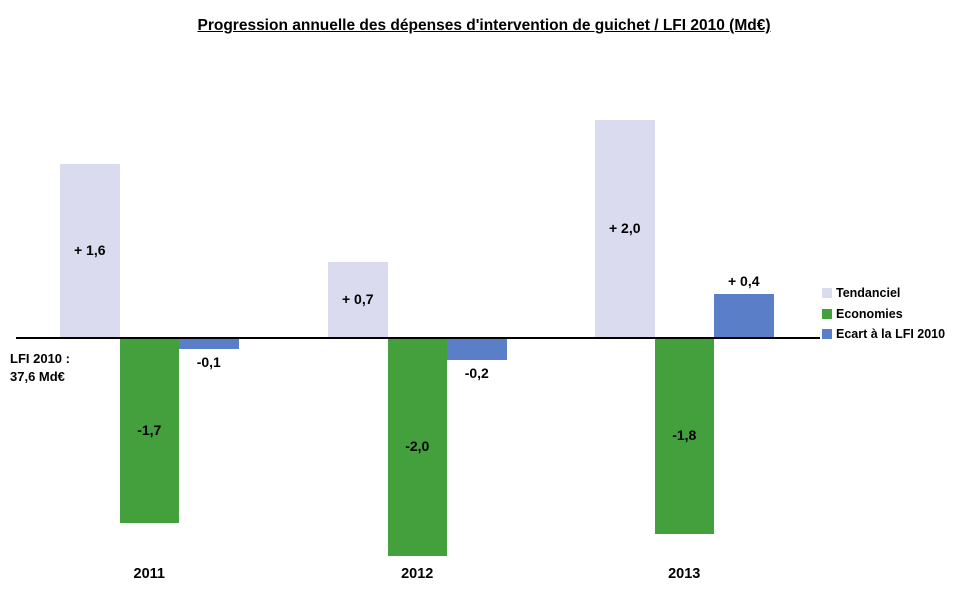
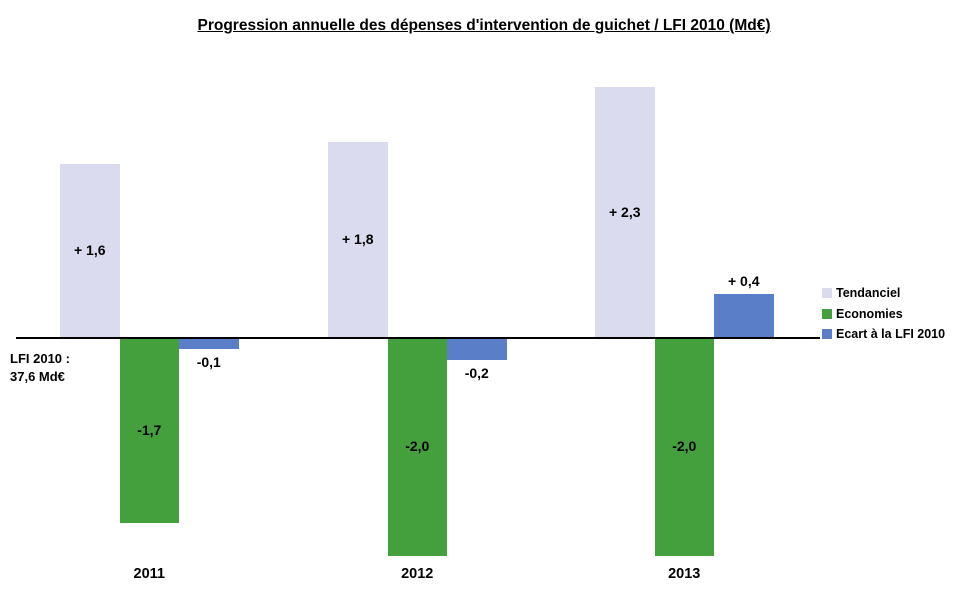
Tendanciel/2012: 0,7 -> 1,8
Tendanciel/2013: 2,0 -> 2,3
Economies/2013: -1,8 -> -2,0
